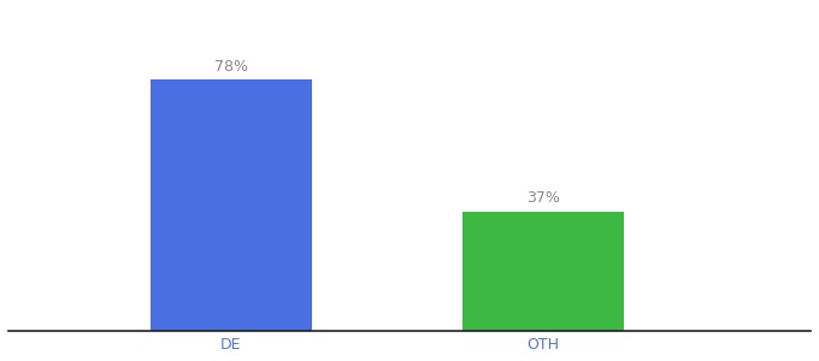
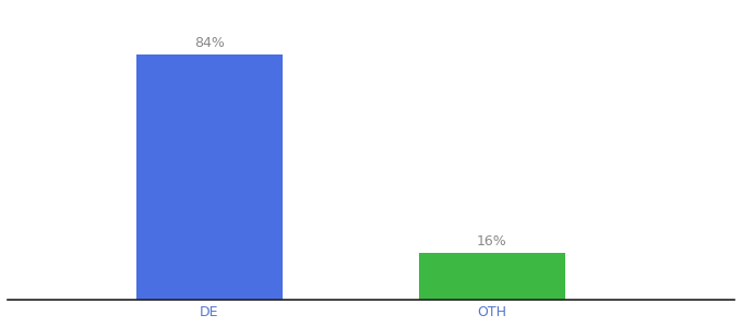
DE: 78% -> 84%
OTH: 37% -> 16%
